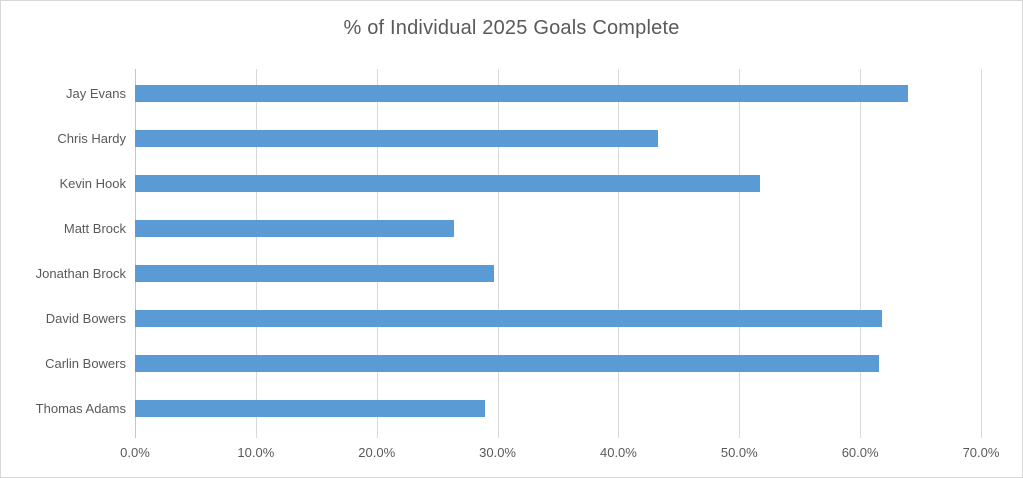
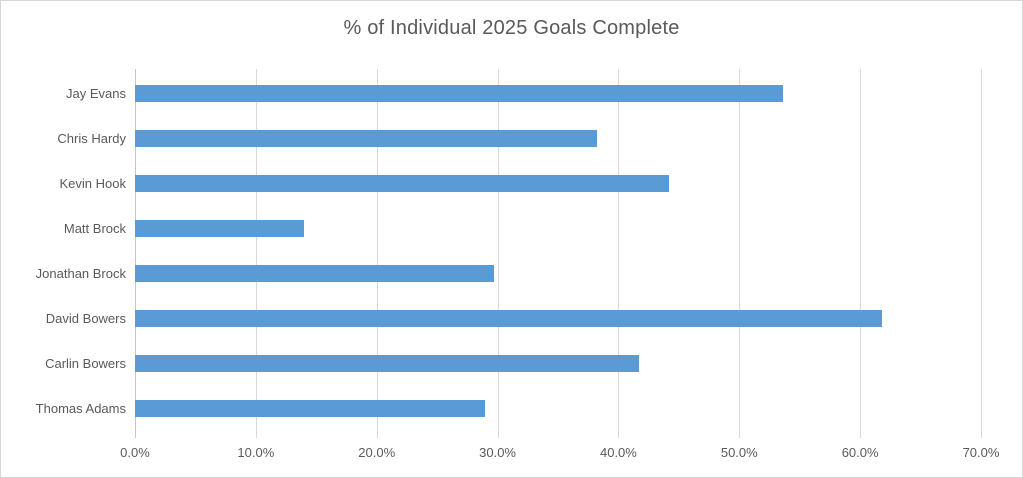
Jay Evans: 64.0% -> 53.6%
Chris Hardy: 43.3% -> 38.2%
Kevin Hook: 51.7% -> 44.2%
Matt Brock: 26.4% -> 14.0%
Carlin Bowers: 61.6% -> 41.7%
